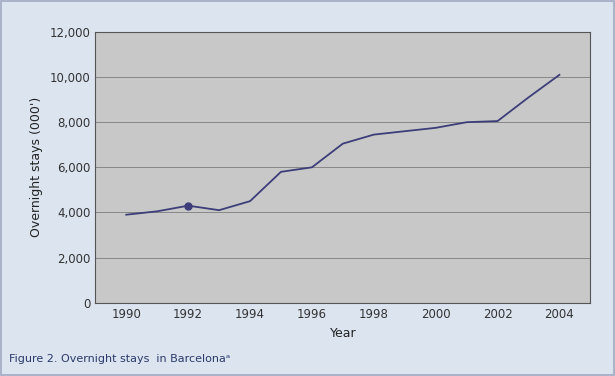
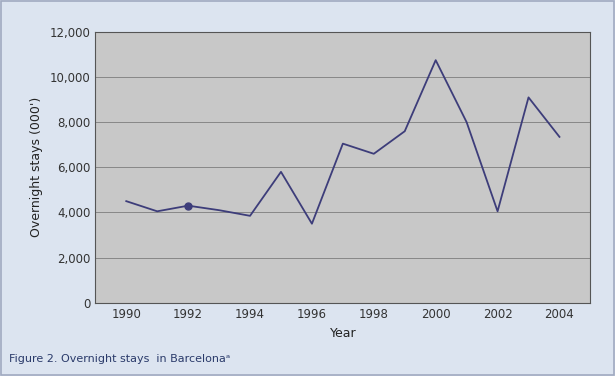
1990: 3,900 -> 4,500
1994: 4,500 -> 3,850
1996: 6,000 -> 3,500
1998: 7,450 -> 6,600
2000: 7,750 -> 10,750
2002: 8,050 -> 4,050
2004: 10,100 -> 7,350
